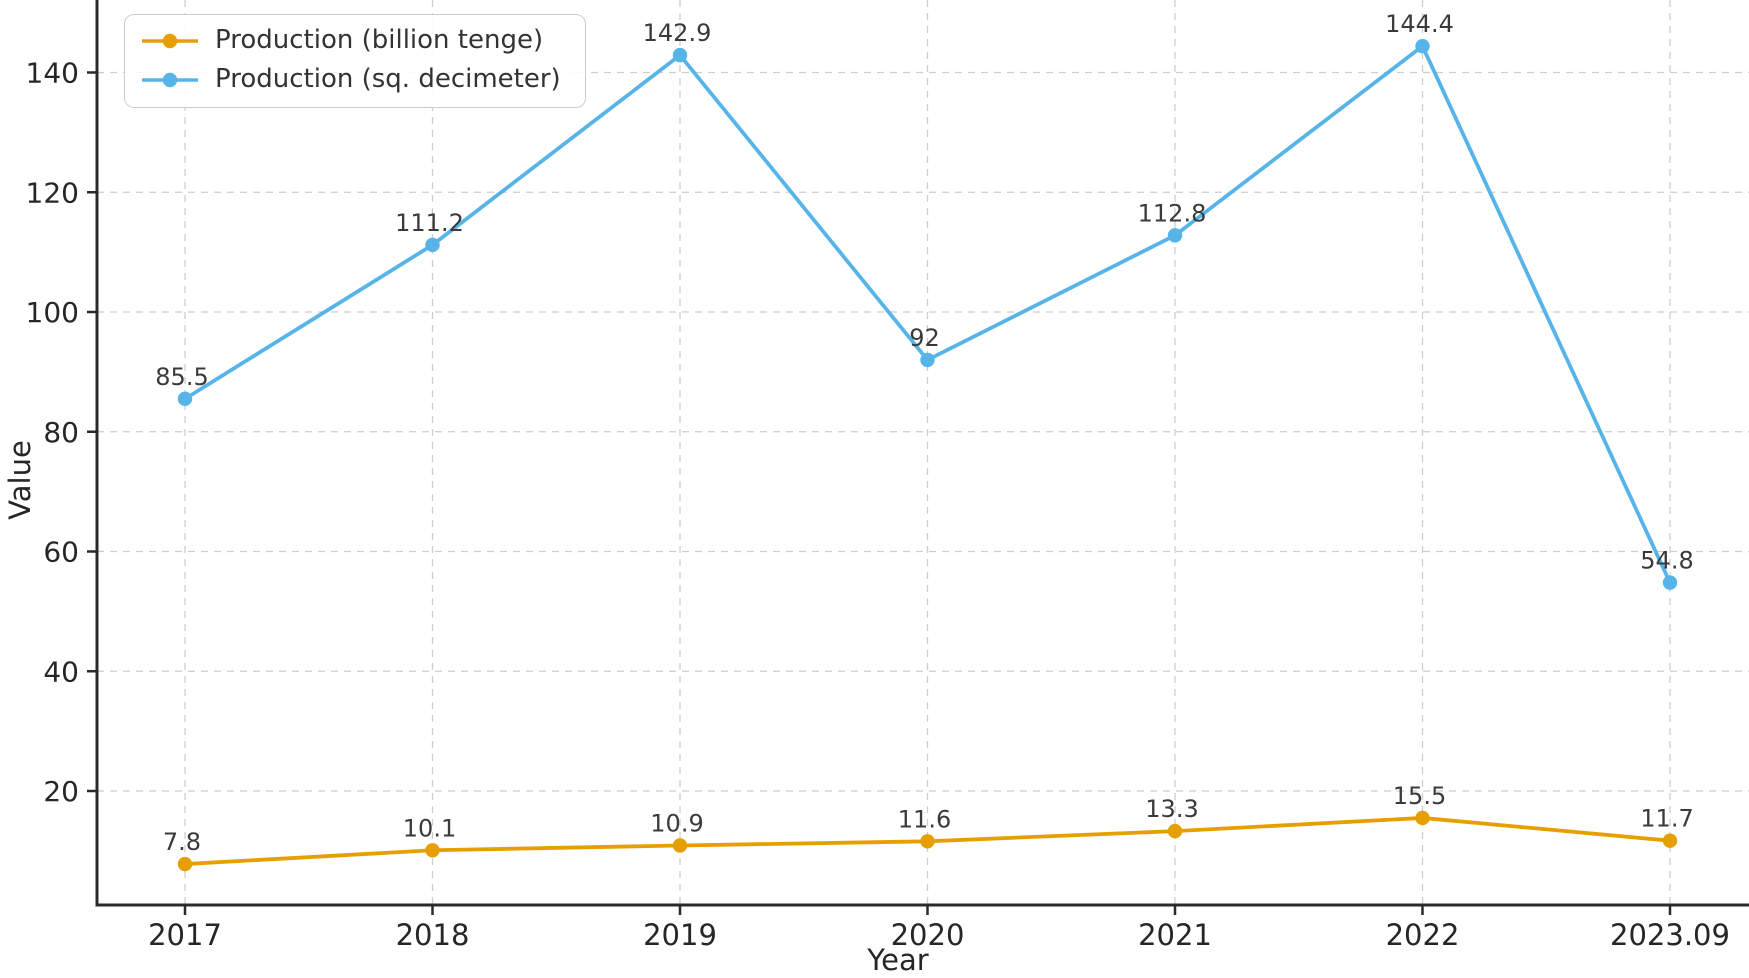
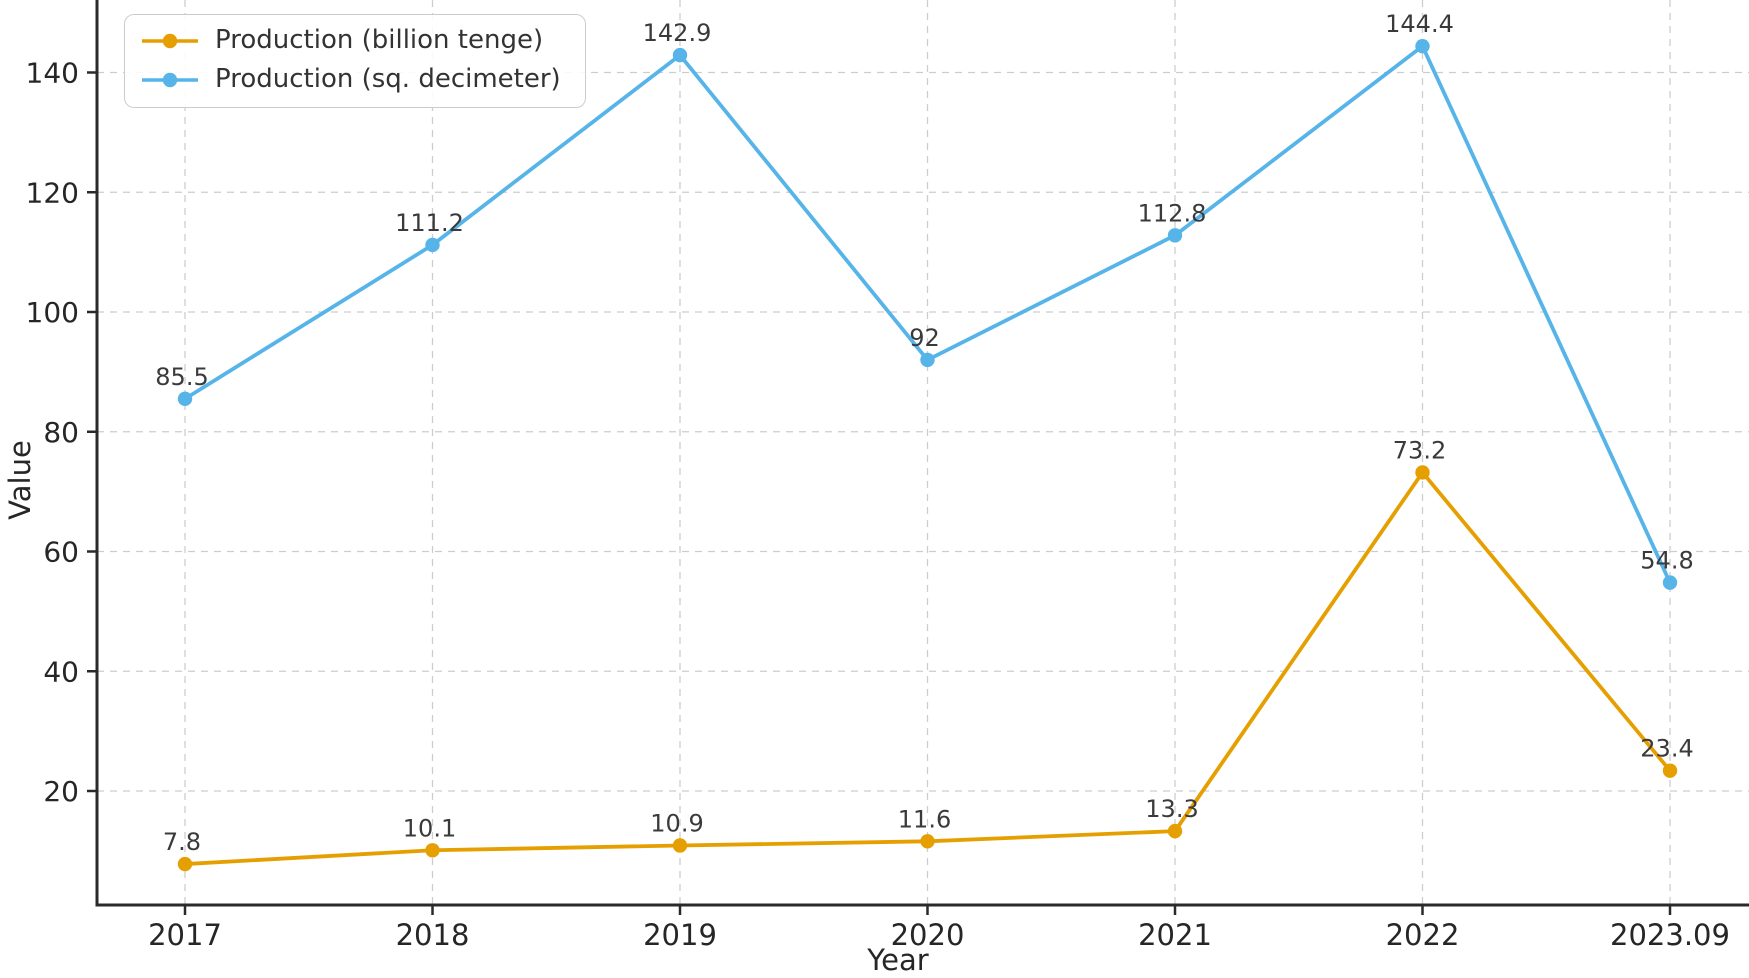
Production (billion tenge)/2022: 15.5 -> 73.2
Production (billion tenge)/2023.09: 11.7 -> 23.4
